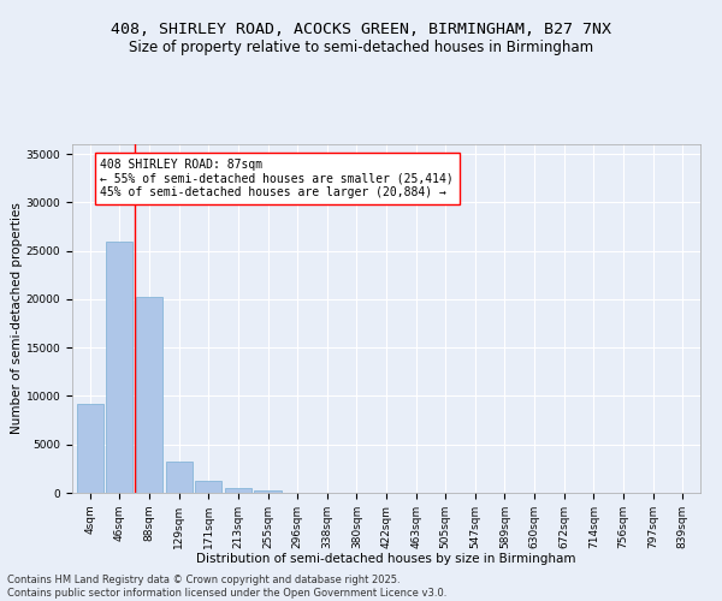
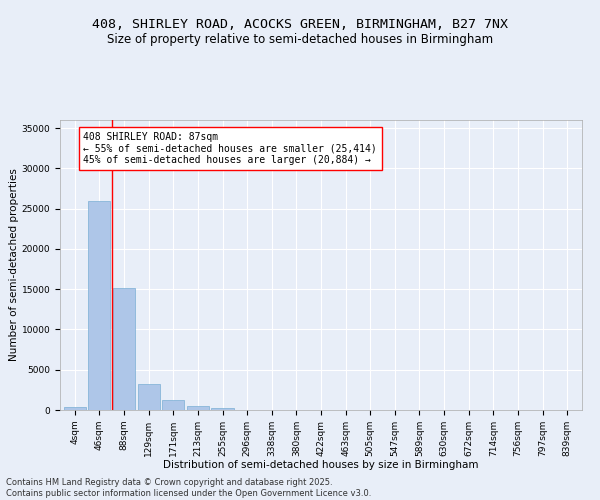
4sqm: 9200 -> 400
88sqm: 20200 -> 15200
